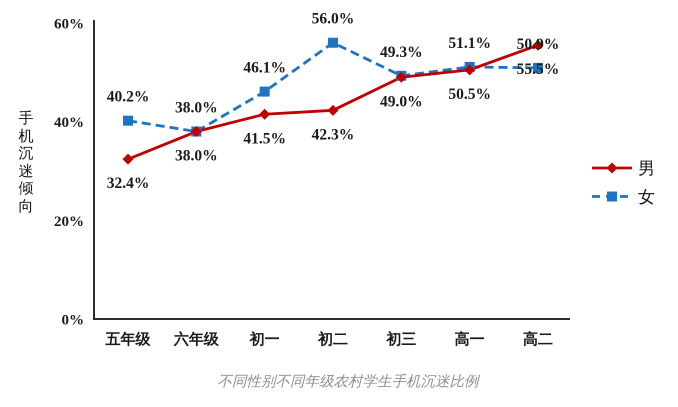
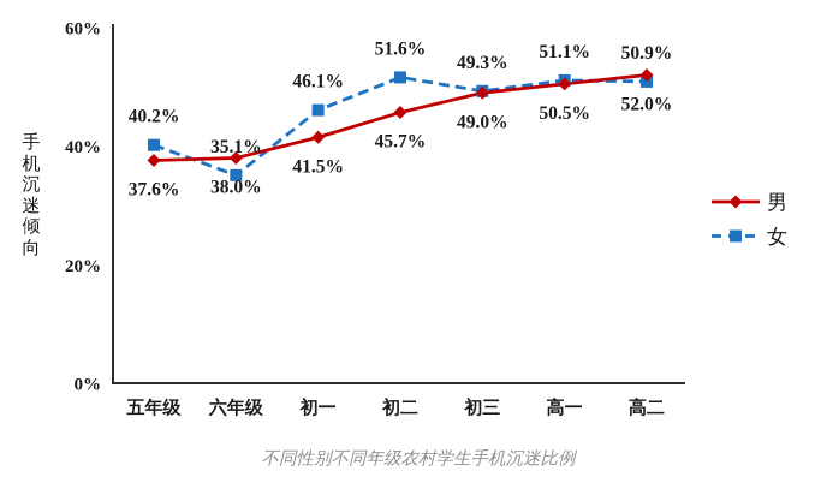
男/五年级: 32.4% -> 37.6%
女/六年级: 38.0% -> 35.1%
男/初二: 42.3% -> 45.7%
女/初二: 56.0% -> 51.6%
男/高二: 55.5% -> 52.0%
